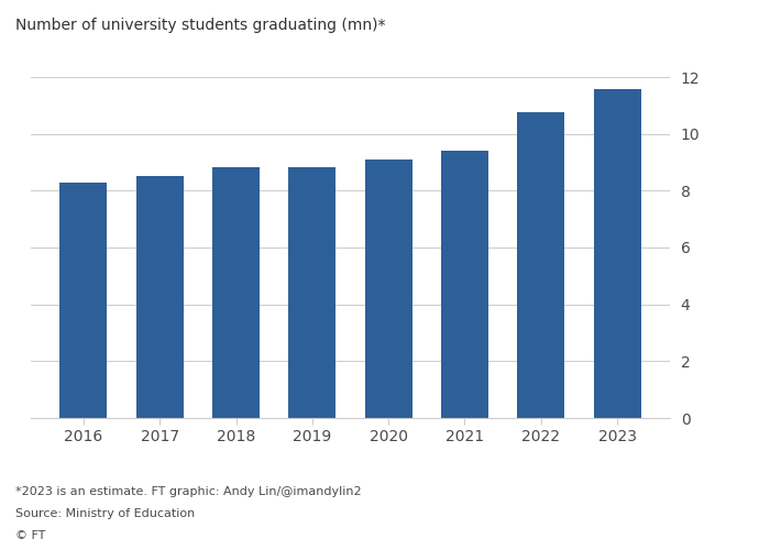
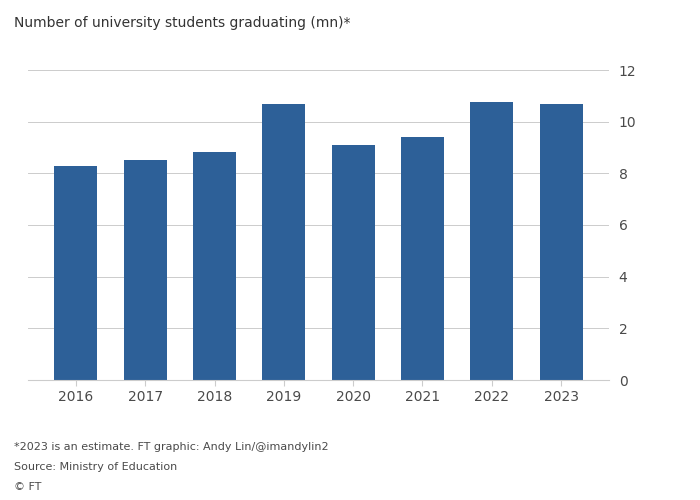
2019: 8.82 -> 10.70
2023: 11.58 -> 10.70
